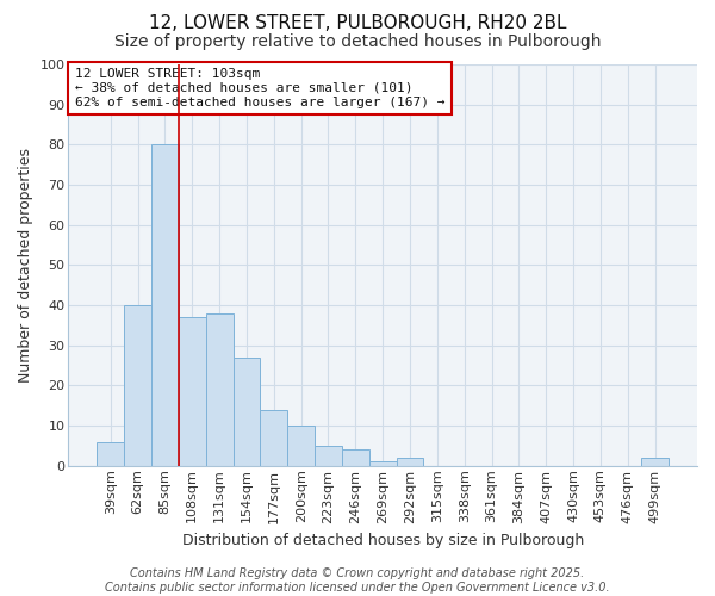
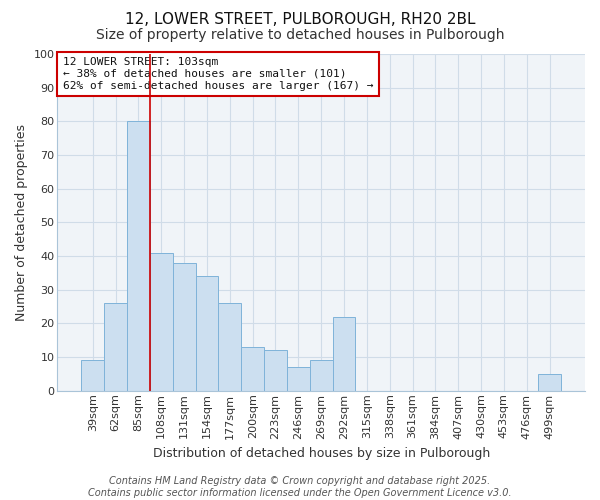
39sqm: 6 -> 9
62sqm: 40 -> 26
108sqm: 37 -> 41
154sqm: 27 -> 34
177sqm: 14 -> 26
200sqm: 10 -> 13
223sqm: 5 -> 12
246sqm: 4 -> 7
269sqm: 1 -> 9
292sqm: 2 -> 22
499sqm: 2 -> 5
